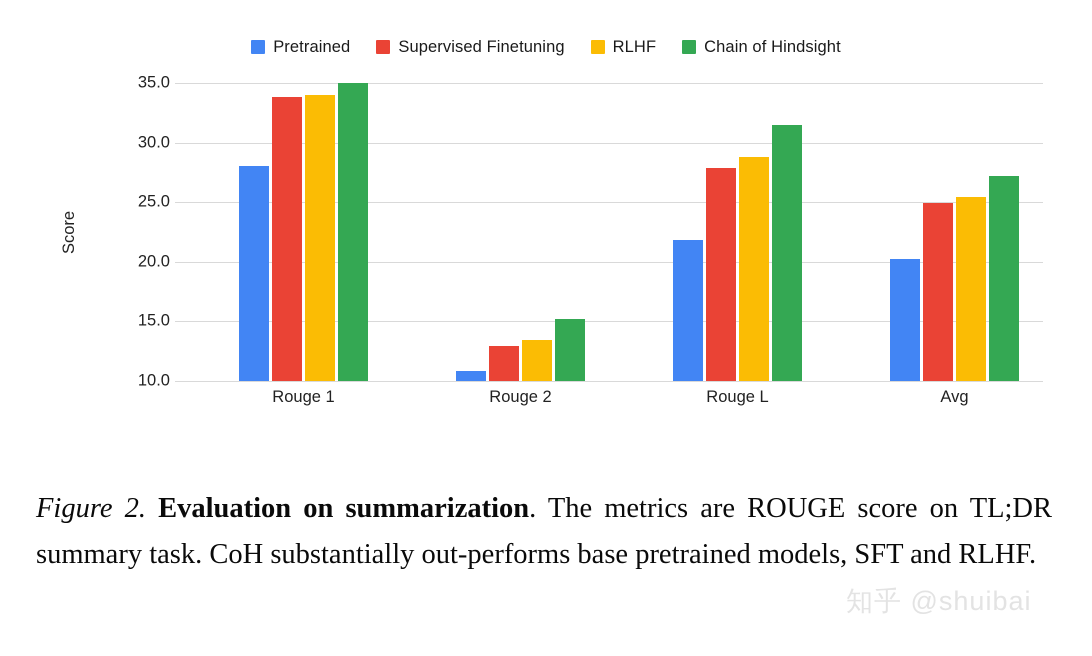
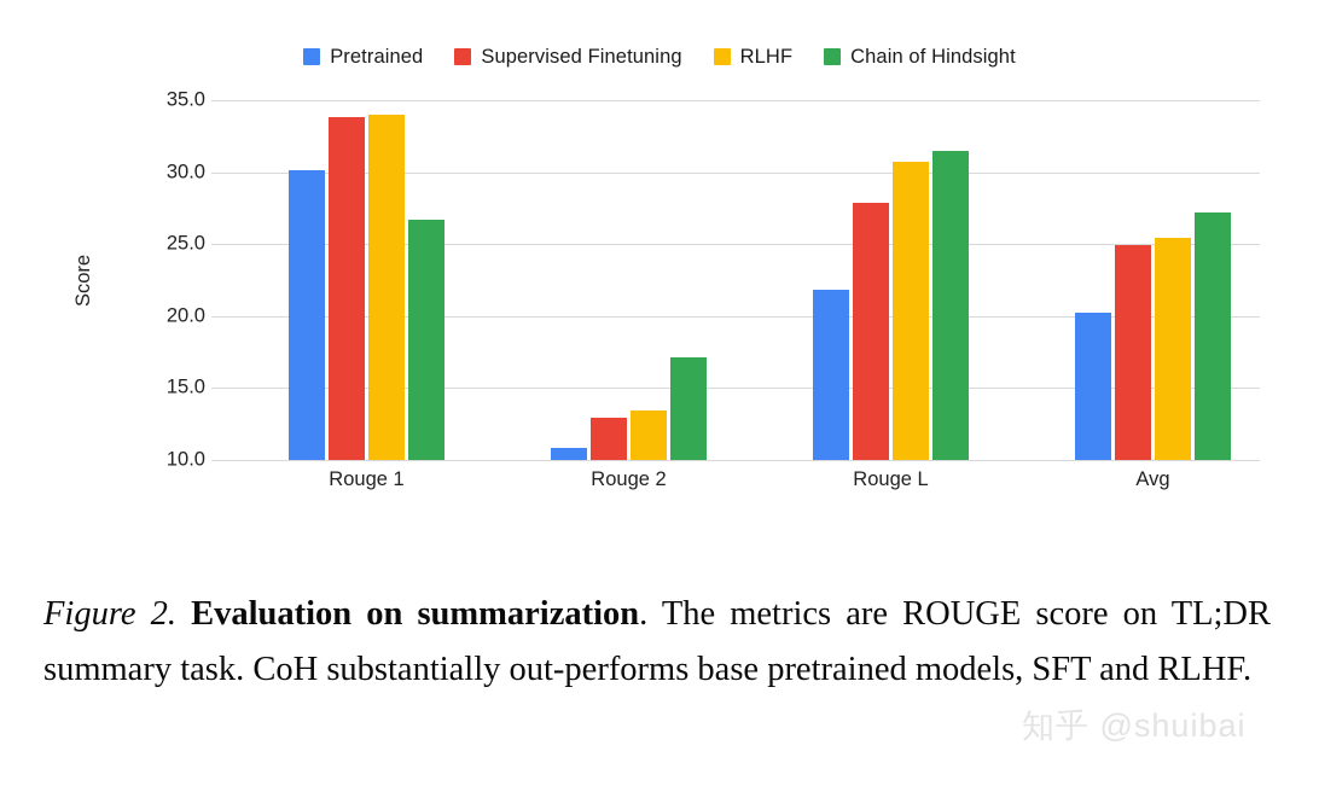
Pretrained/Rouge 1: 28.0 -> 30.1
Chain of Hindsight/Rouge 1: 35.0 -> 26.7
Chain of Hindsight/Rouge 2: 15.2 -> 17.1
RLHF/Rouge L: 28.8 -> 30.7
